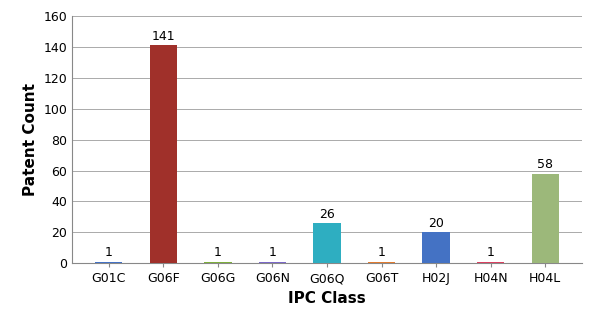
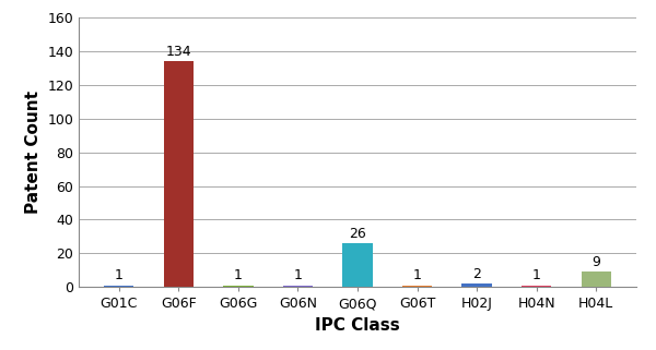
G06F: 141 -> 134
H02J: 20 -> 2
H04L: 58 -> 9
